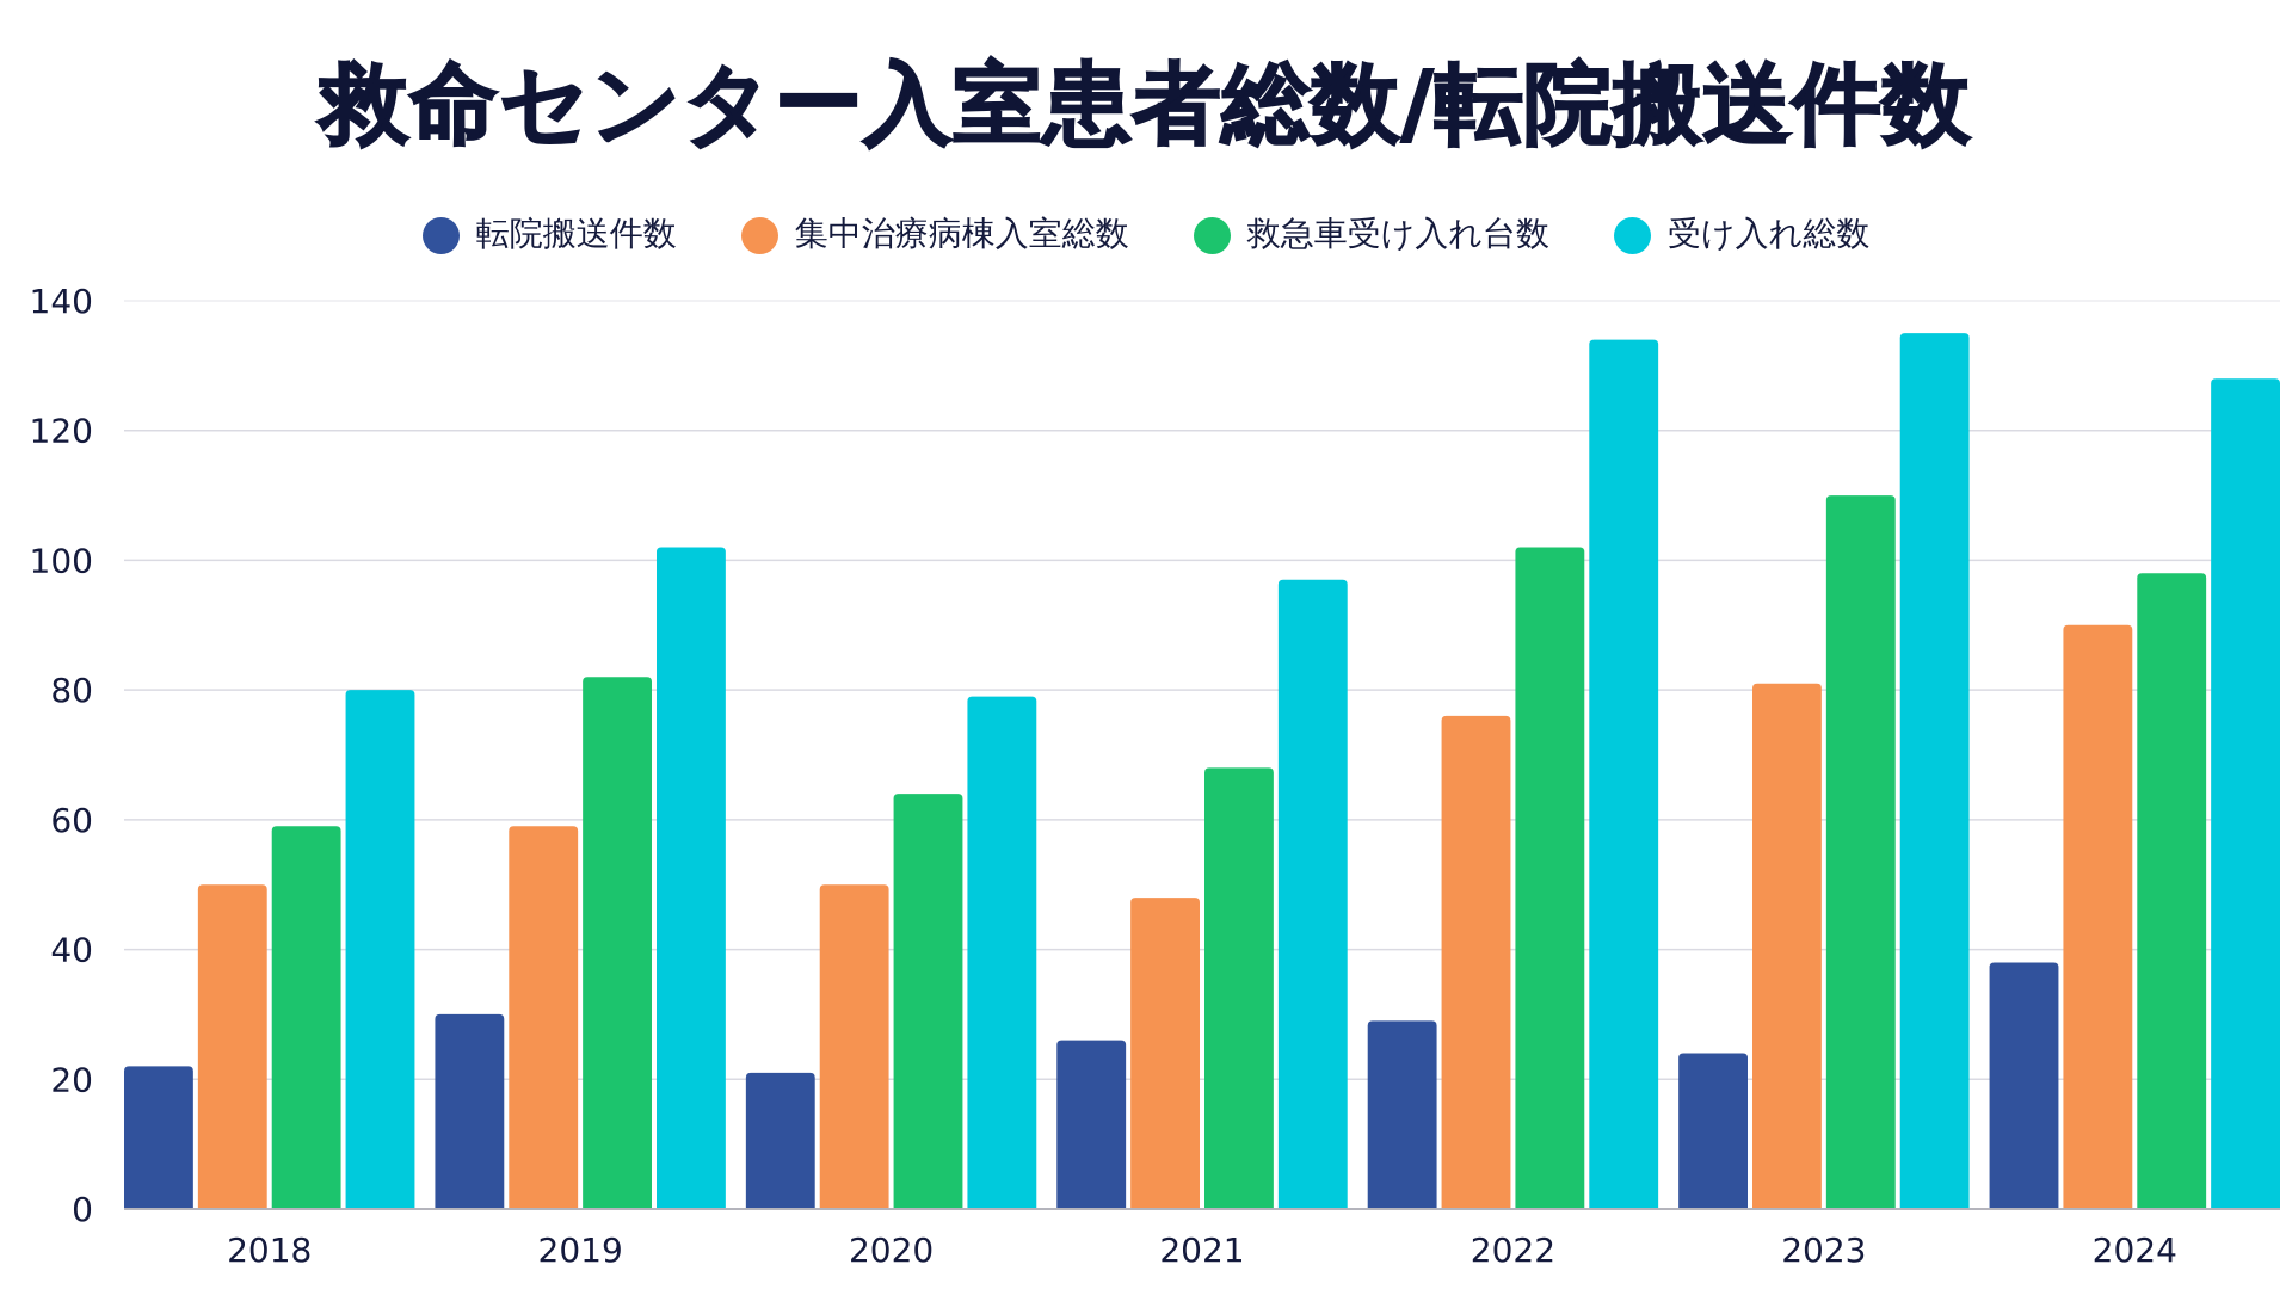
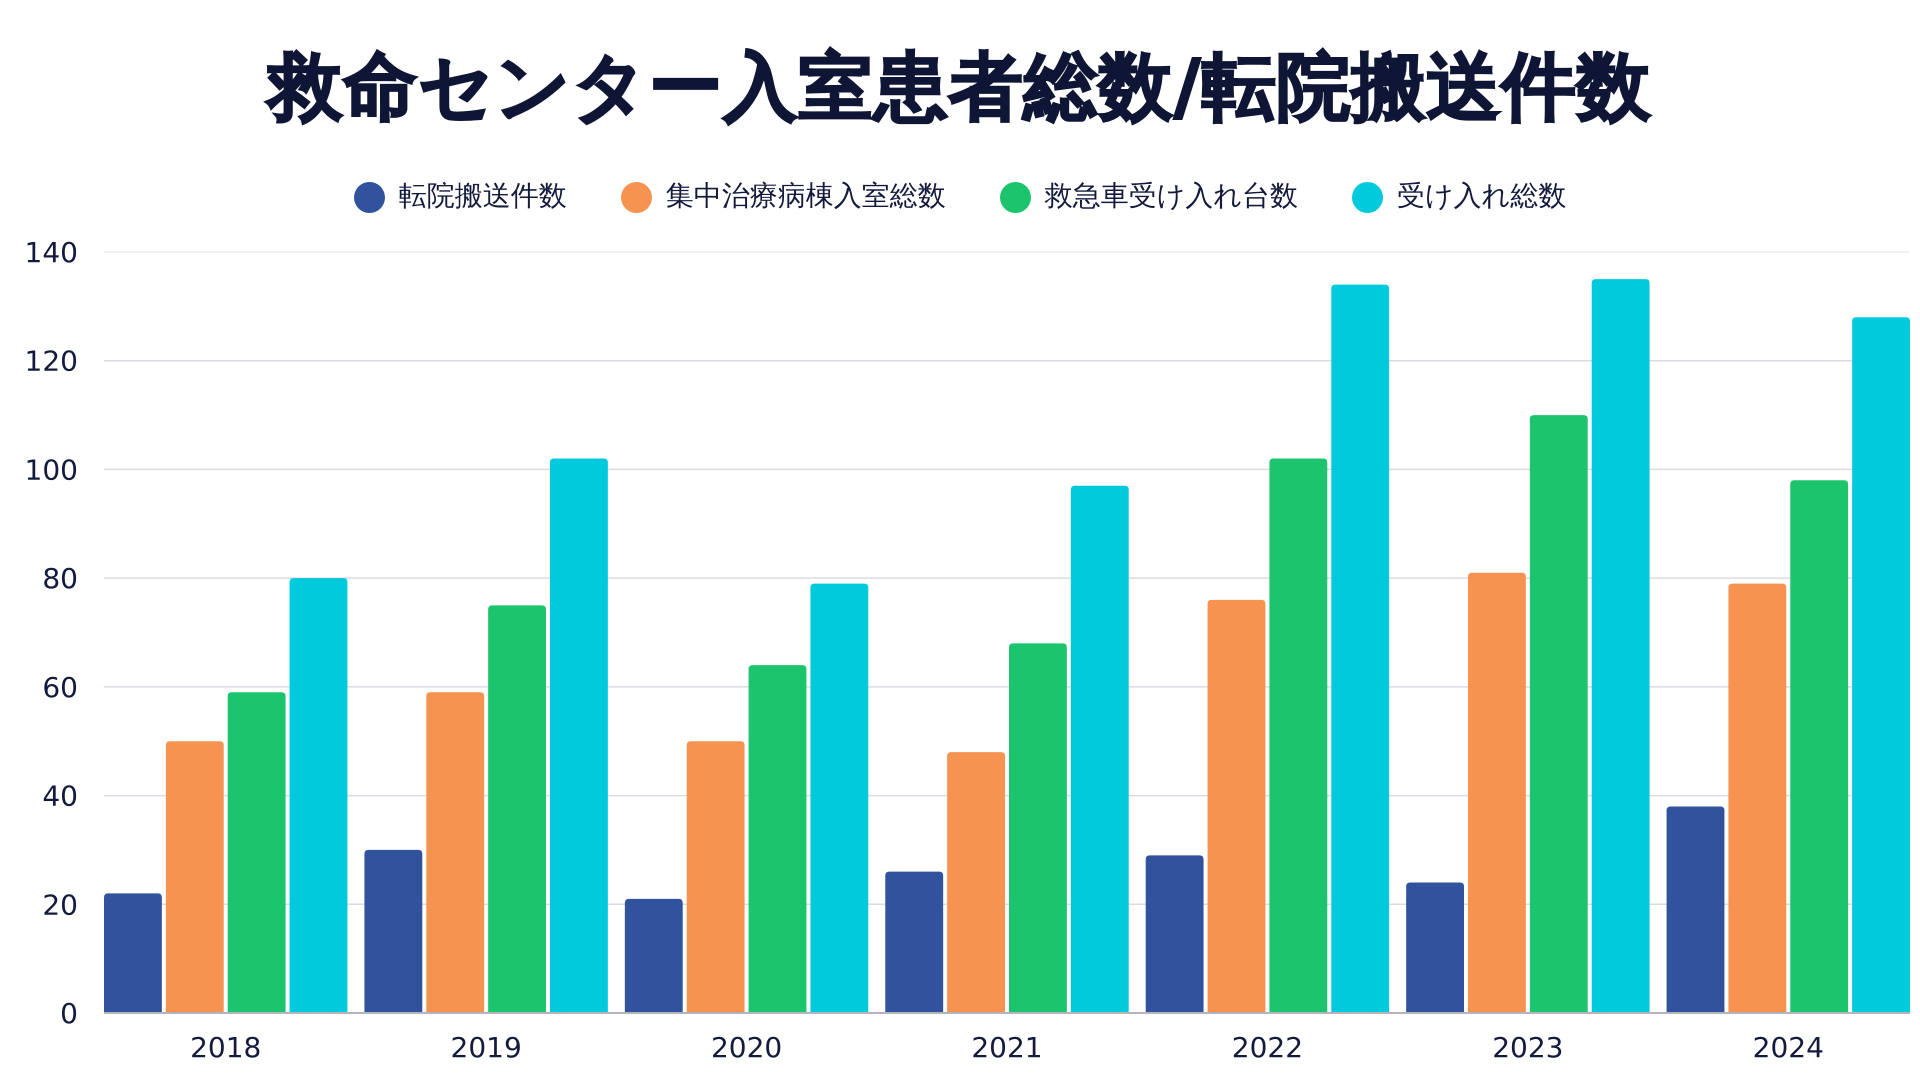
救急車受け入れ台数/2019: 82 -> 75
集中治療病棟入室総数/2024: 90 -> 79
